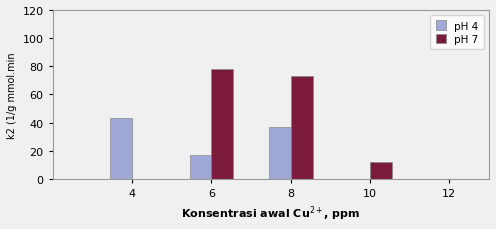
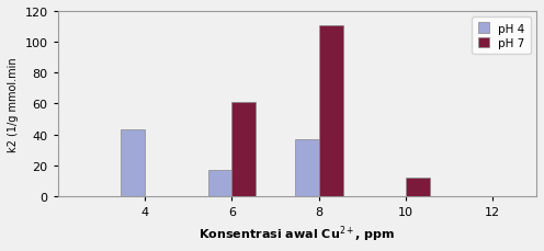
pH 7/6: 78 -> 61
pH 7/8: 73 -> 111
